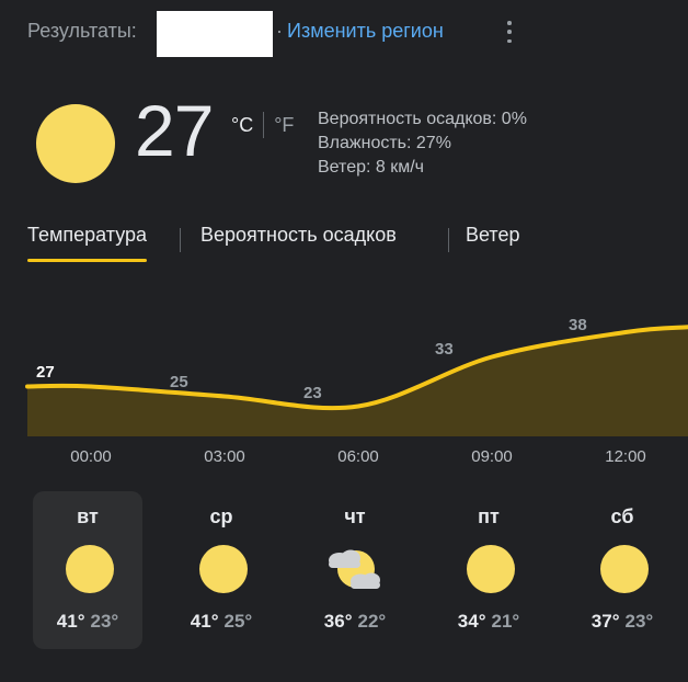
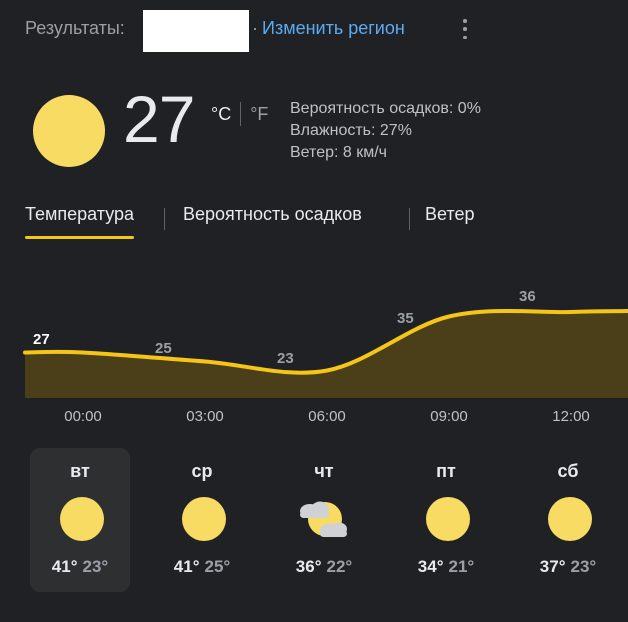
09:00: 33 -> 35
12:00: 38 -> 36
